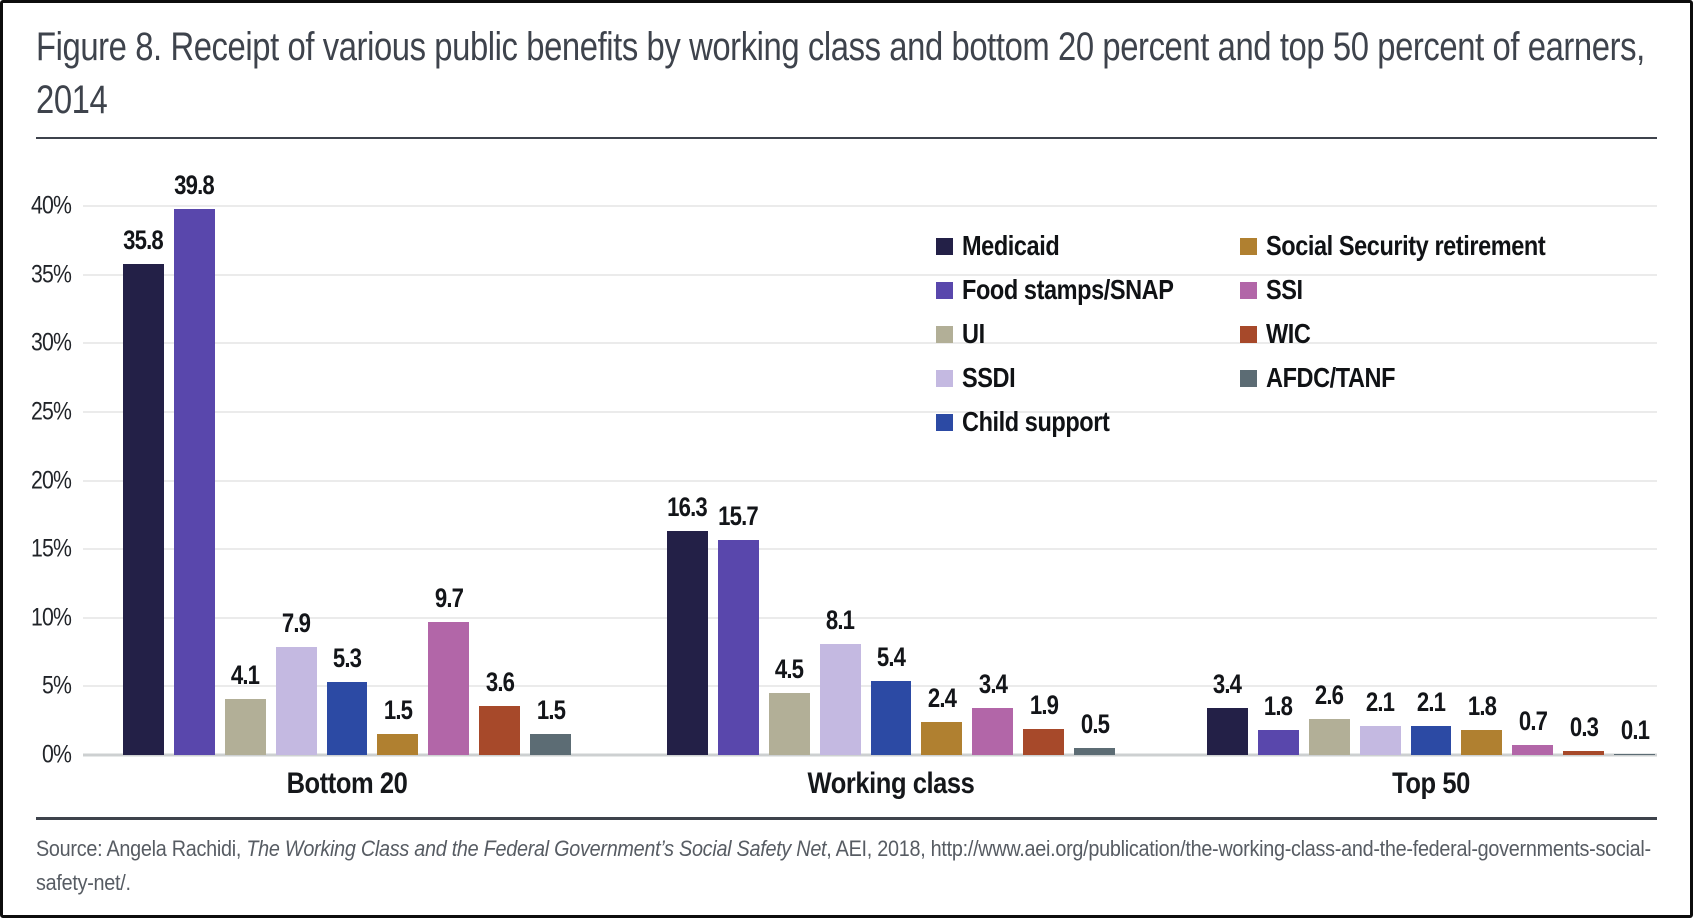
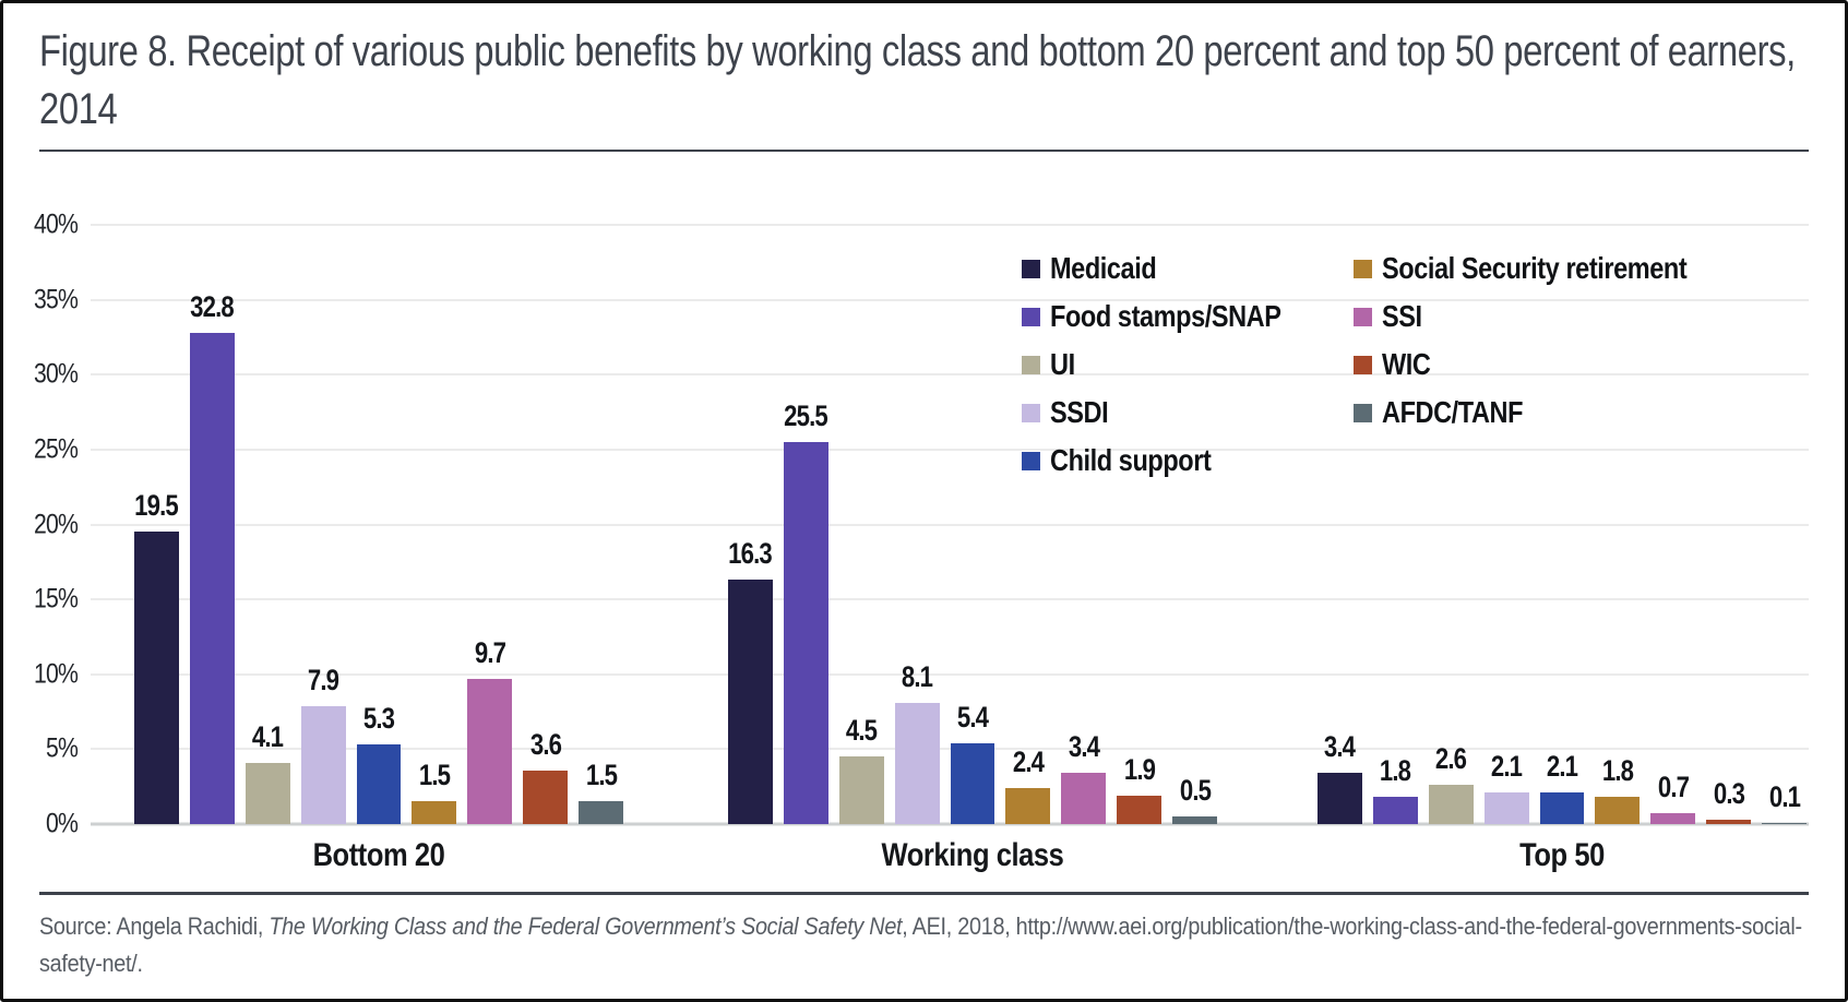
Medicaid/Bottom 20: 35.8 -> 19.5
Food stamps/SNAP/Bottom 20: 39.8 -> 32.8
Food stamps/SNAP/Working class: 15.7 -> 25.5
